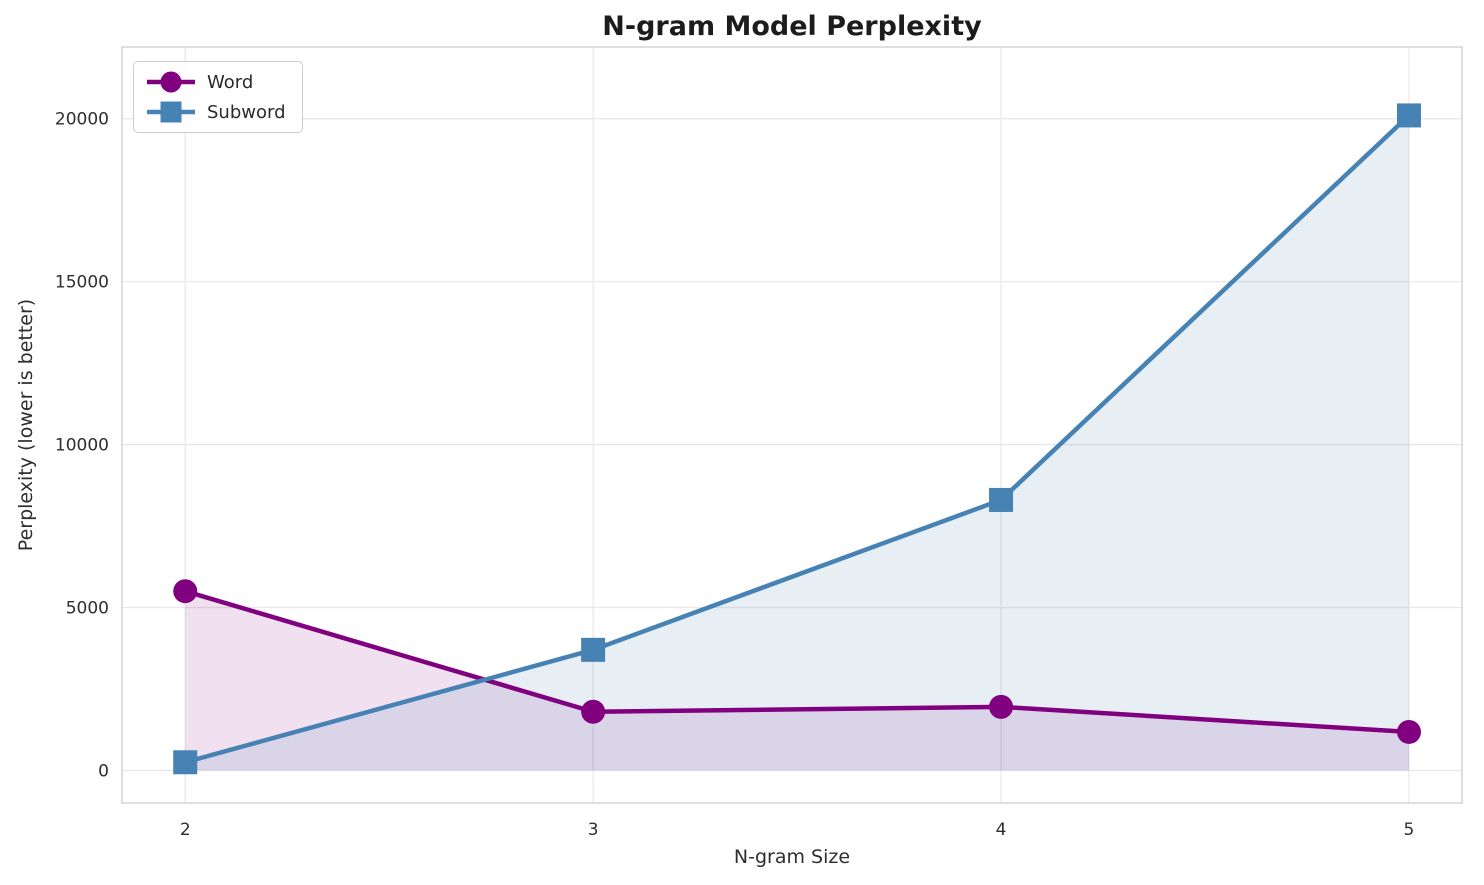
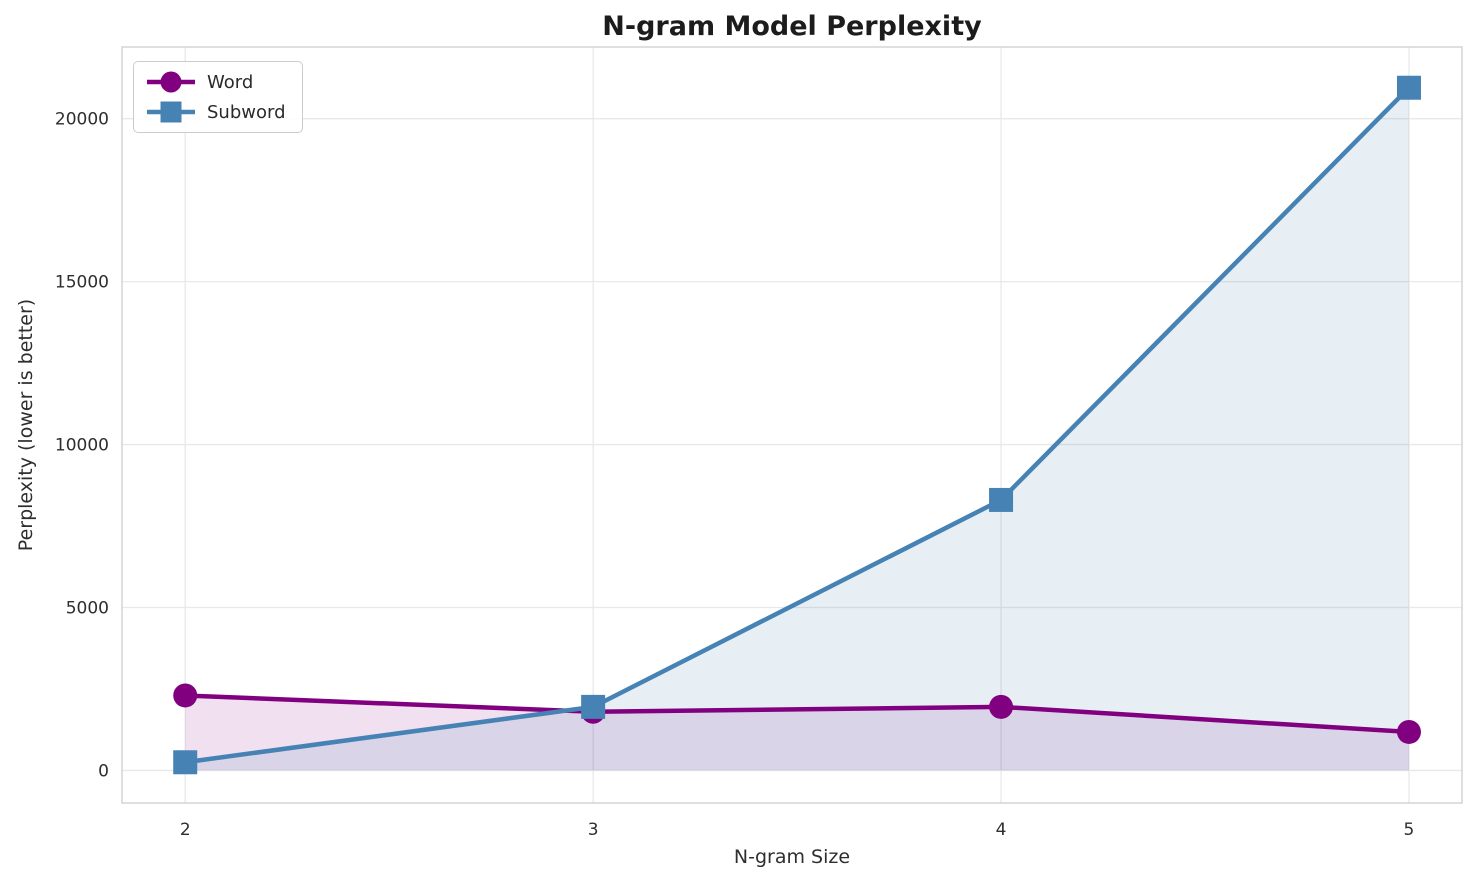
Word/2: 5500 -> 2300
Subword/3: 3700 -> 2000
Subword/5: 20100 -> 21000
